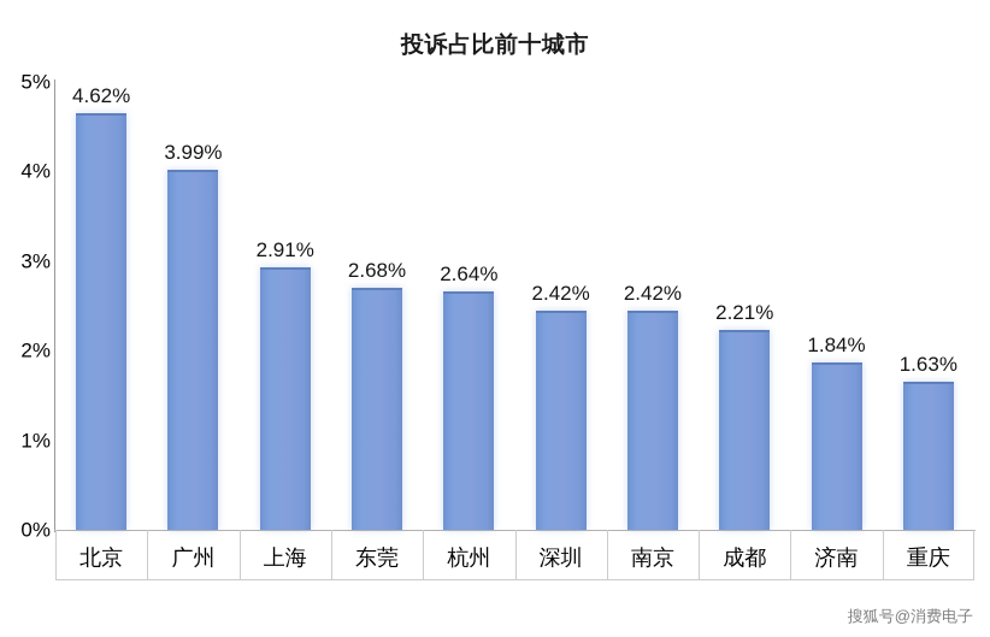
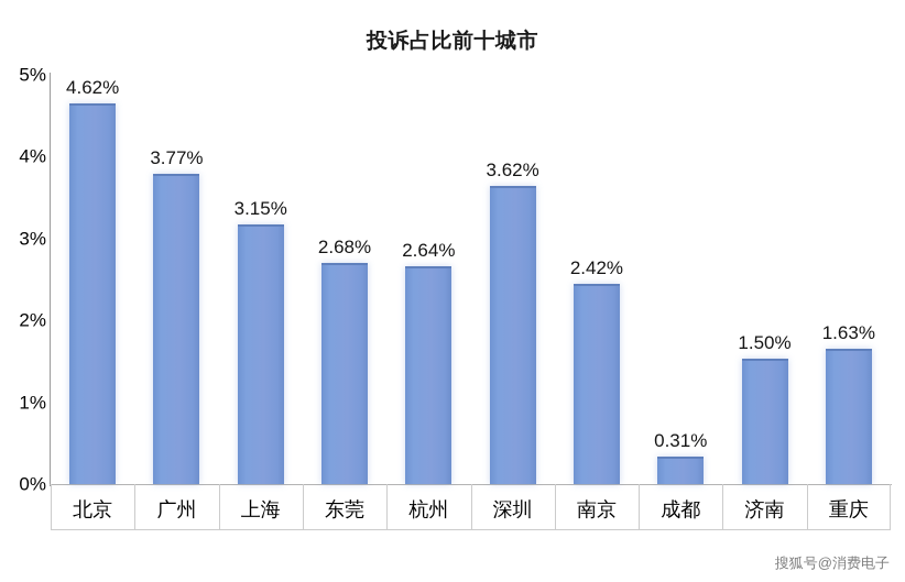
广州: 3.99% -> 3.77%
上海: 2.91% -> 3.15%
深圳: 2.42% -> 3.62%
成都: 2.21% -> 0.31%
济南: 1.84% -> 1.50%
